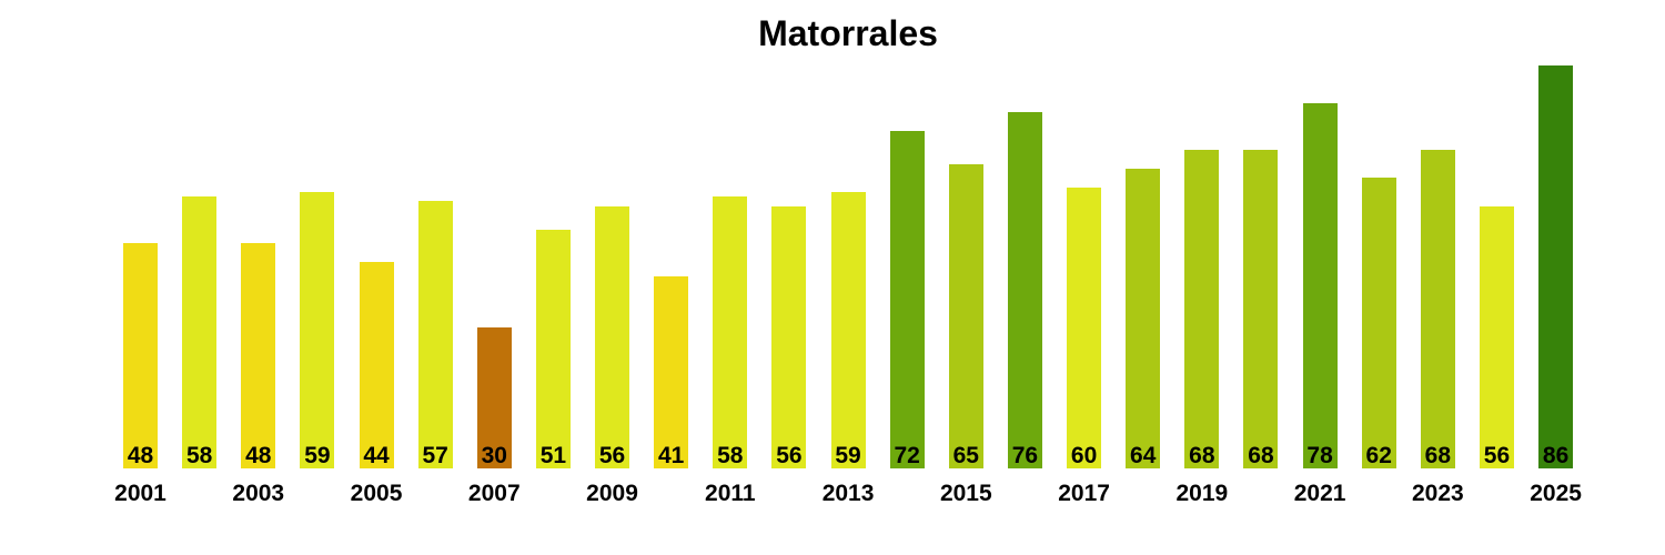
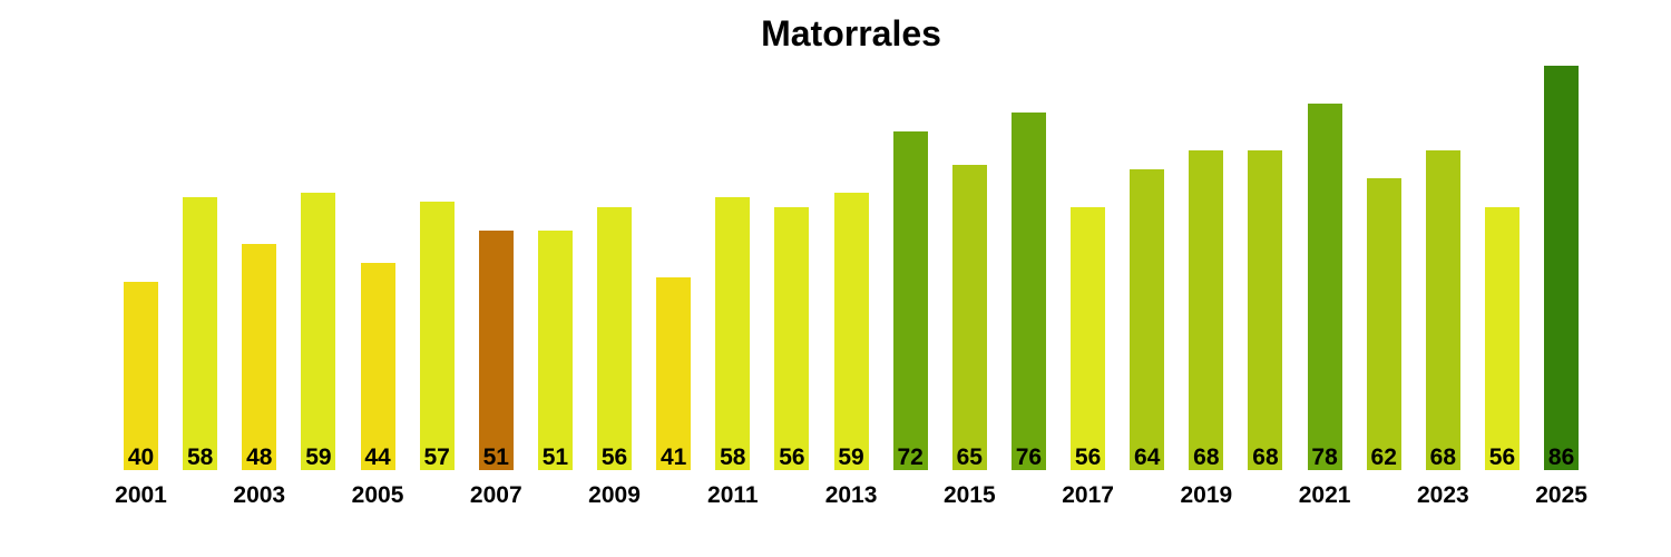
2001: 48 -> 40
2007: 30 -> 51
2017: 60 -> 56
